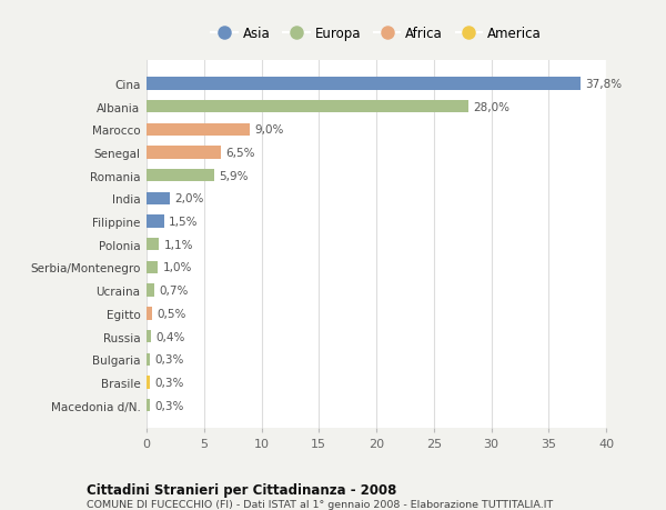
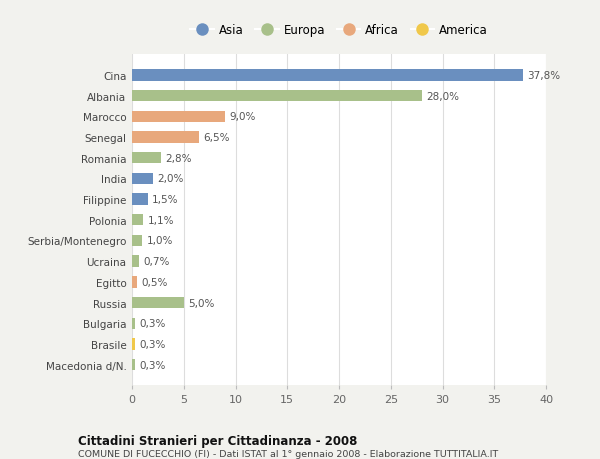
Romania: 5,9% -> 2,8%
Russia: 0,4% -> 5,0%
